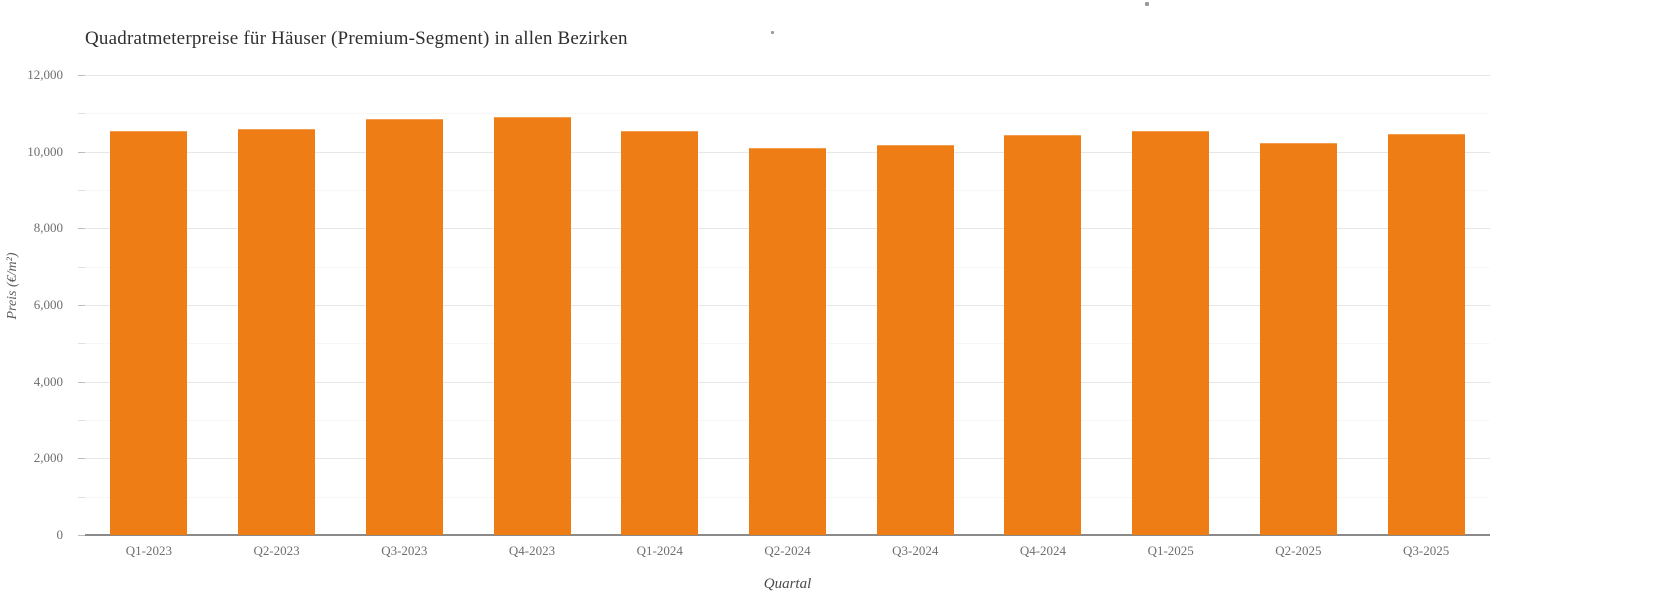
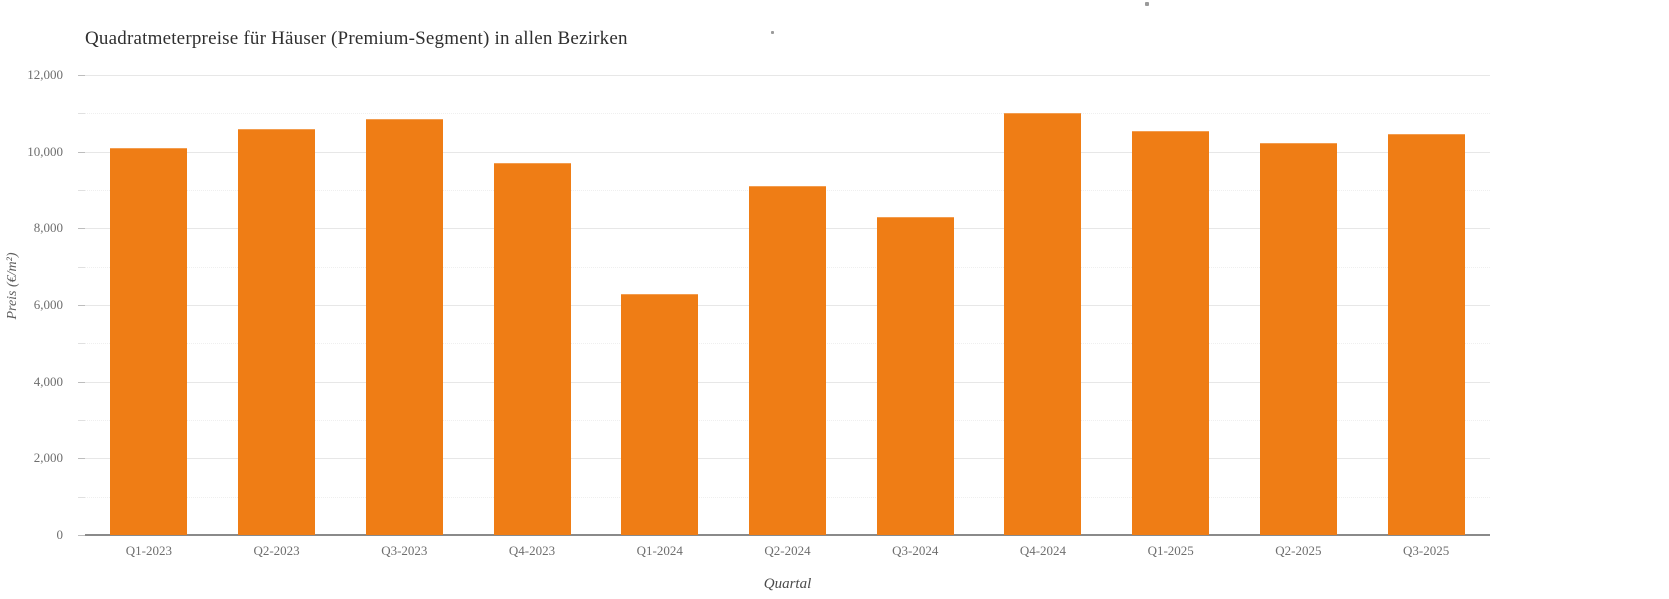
Q1-2023: 10600 -> 10100
Q4-2023: 10900 -> 9700
Q1-2024: 10500 -> 6300
Q2-2024: 10100 -> 9100
Q3-2024: 10200 -> 8300
Q4-2024: 10400 -> 11000
